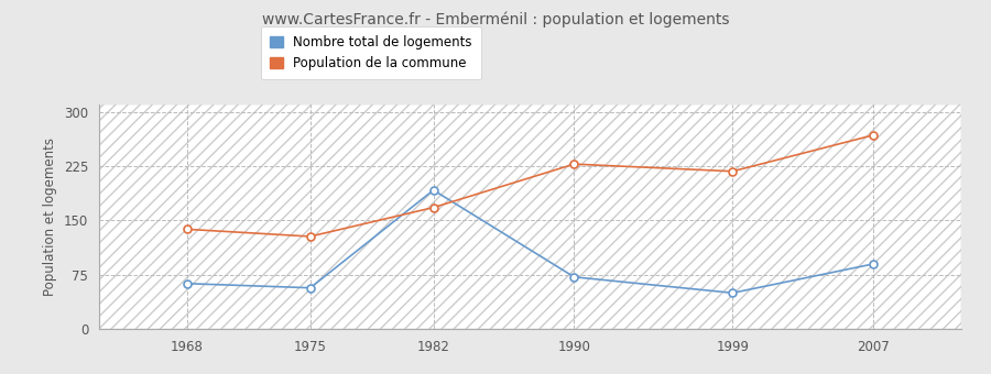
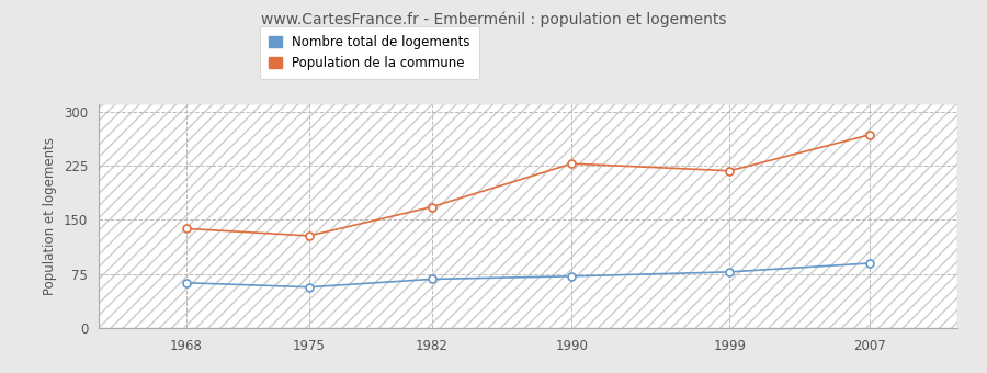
Nombre total de logements/1982: 192 -> 68
Nombre total de logements/1999: 50 -> 78
